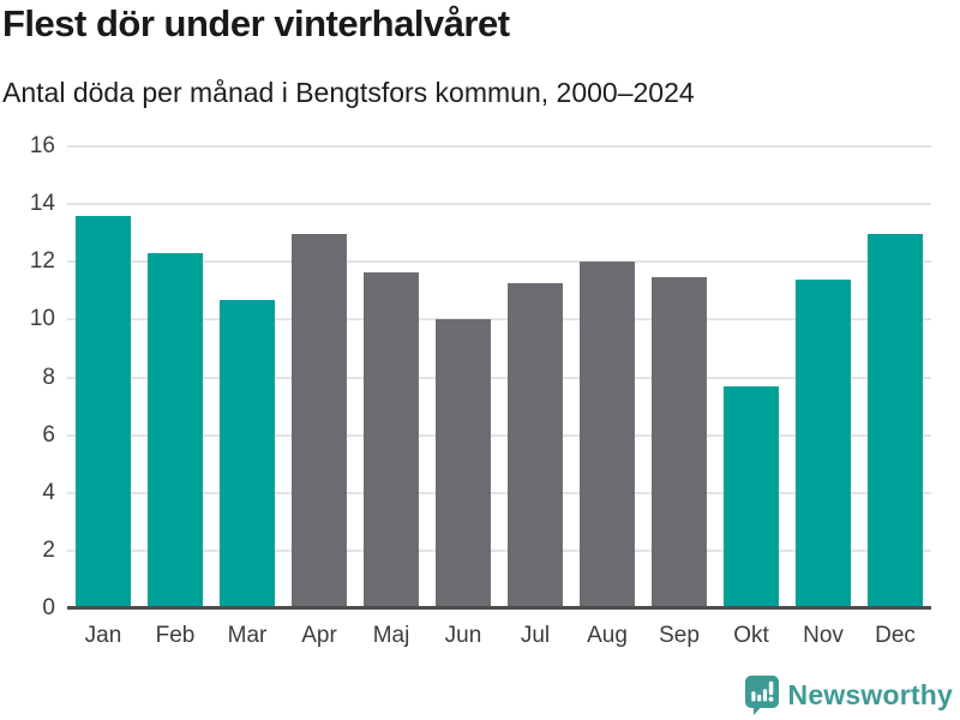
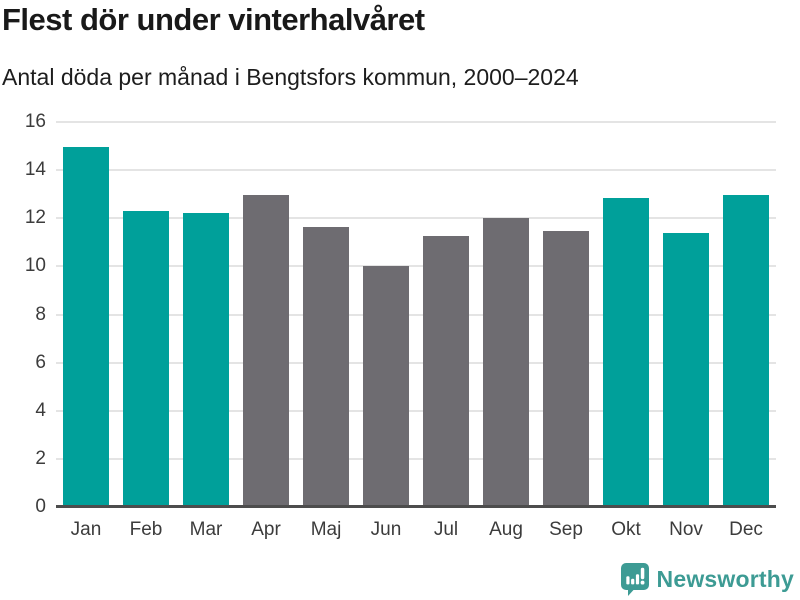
Jan: 13.6 -> 14.9
Mar: 10.7 -> 12.2
Okt: 7.7 -> 12.8
